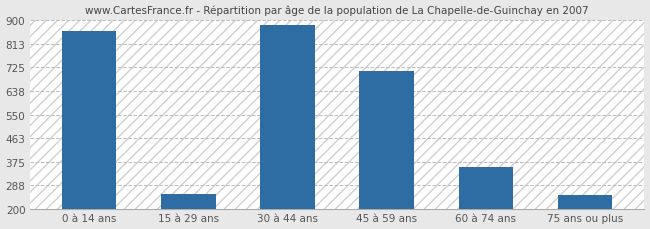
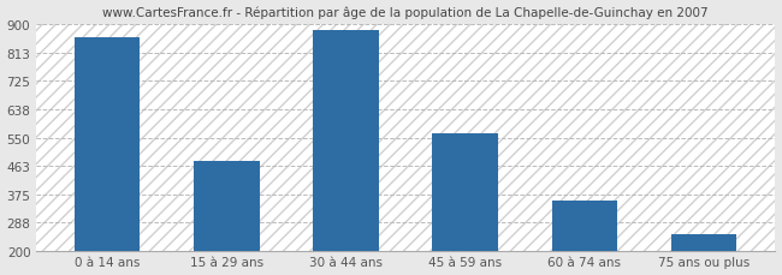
15 à 29 ans: 255 -> 480
45 à 59 ans: 710 -> 562
